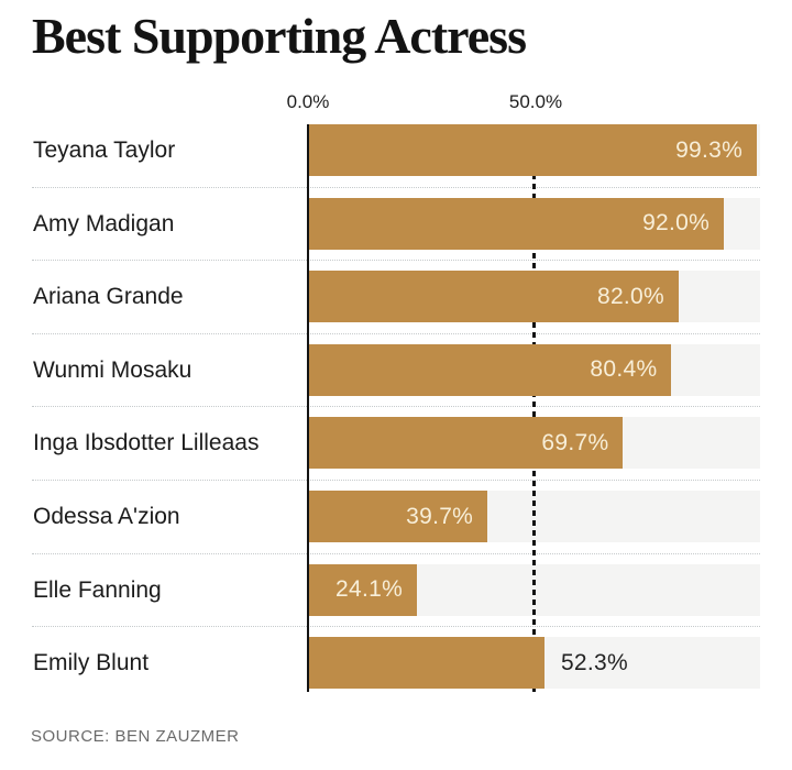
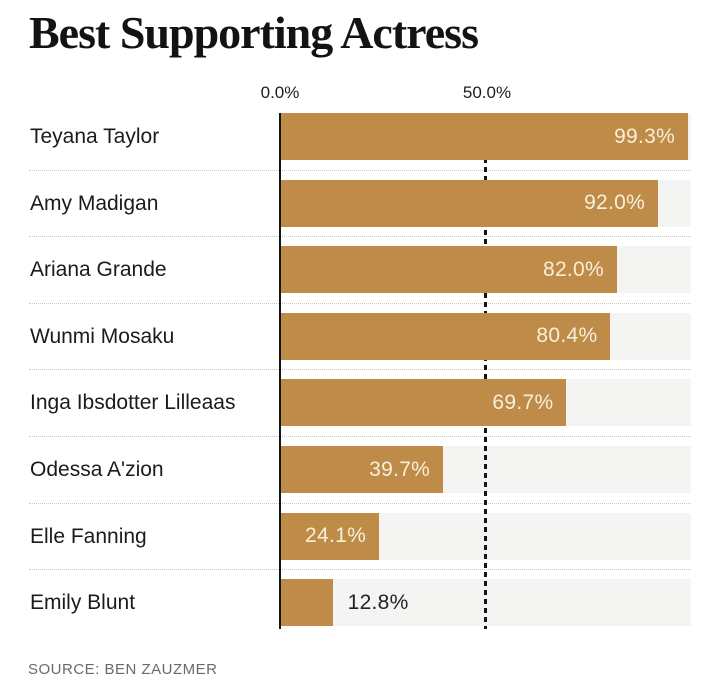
Emily Blunt: 52.3% -> 12.8%
